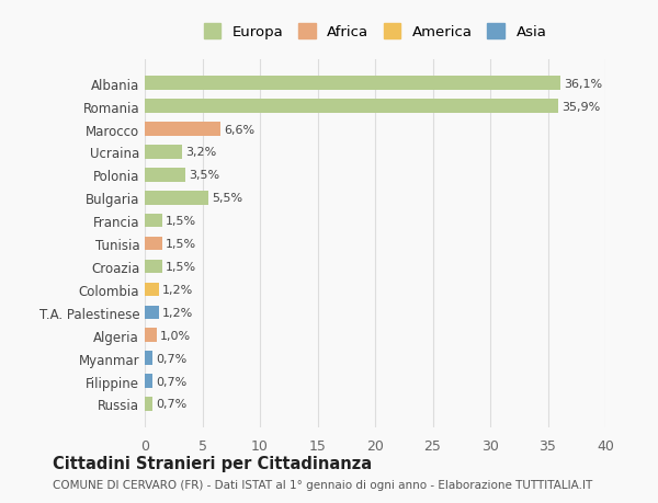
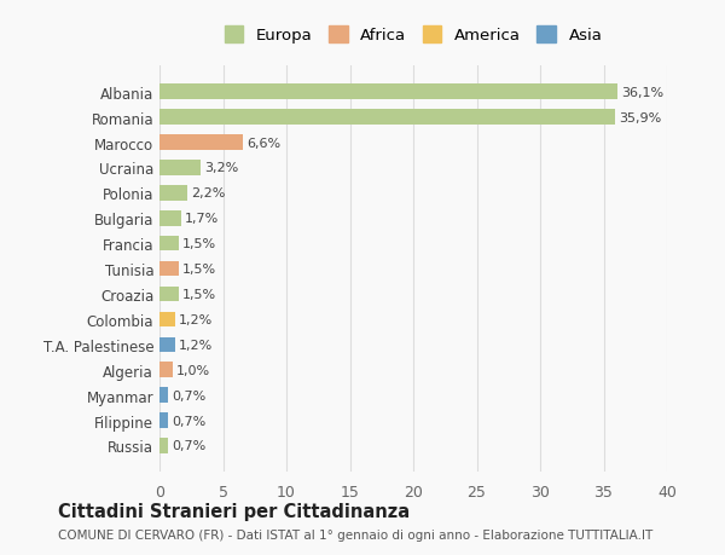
Polonia: 3,5% -> 2,2%
Bulgaria: 5,5% -> 1,7%
